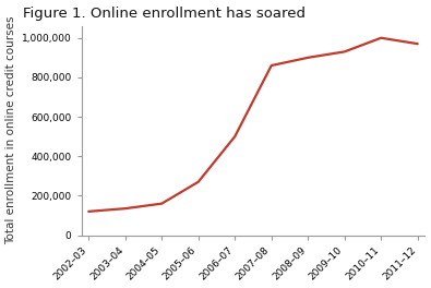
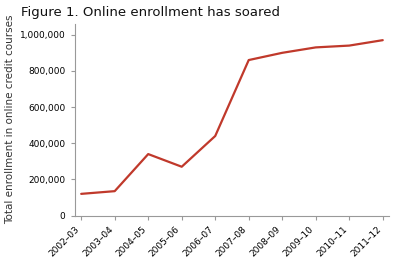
2004–05: 160,000 -> 340,000
2006–07: 500,000 -> 440,000
2010–11: 1,000,000 -> 940,000
